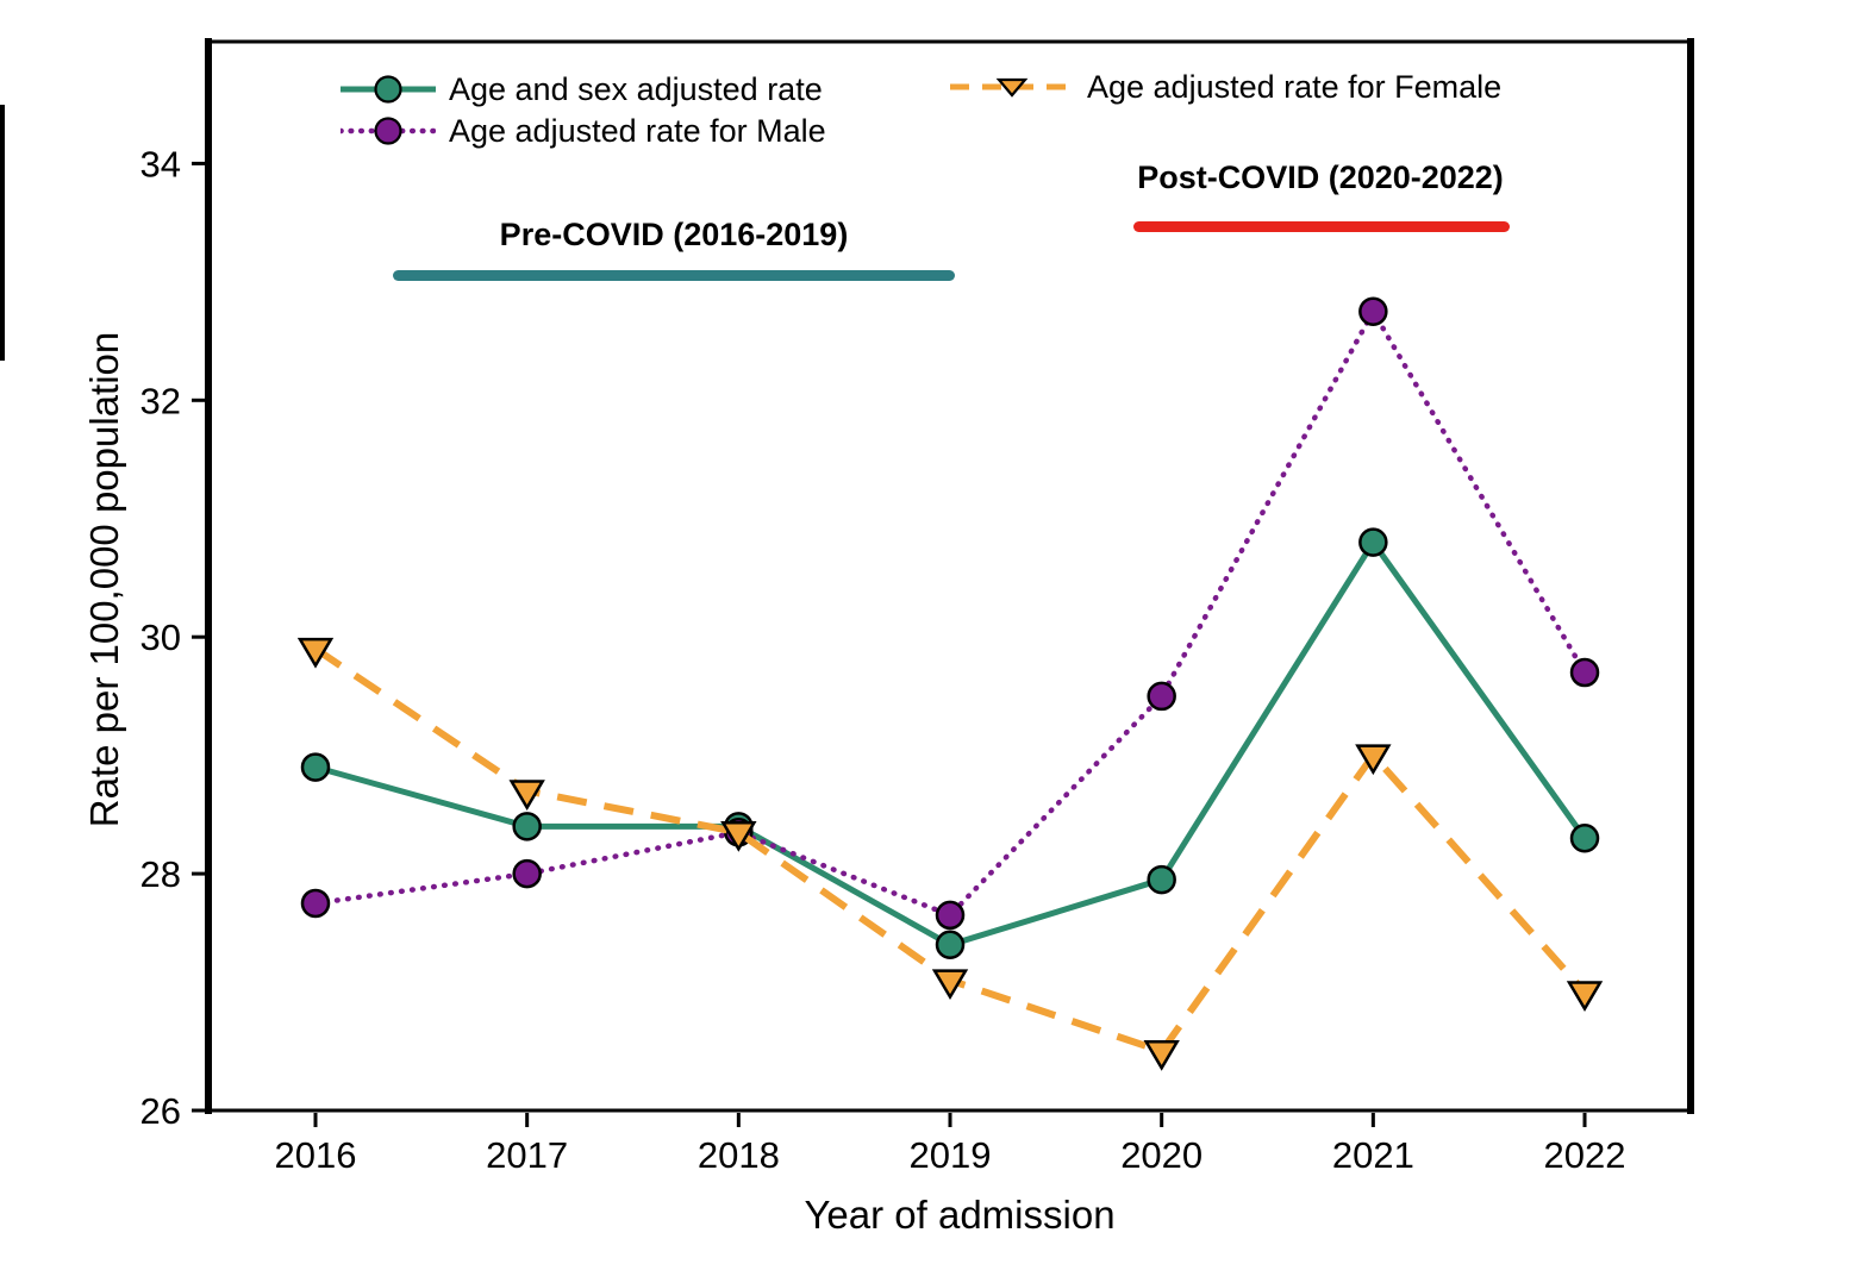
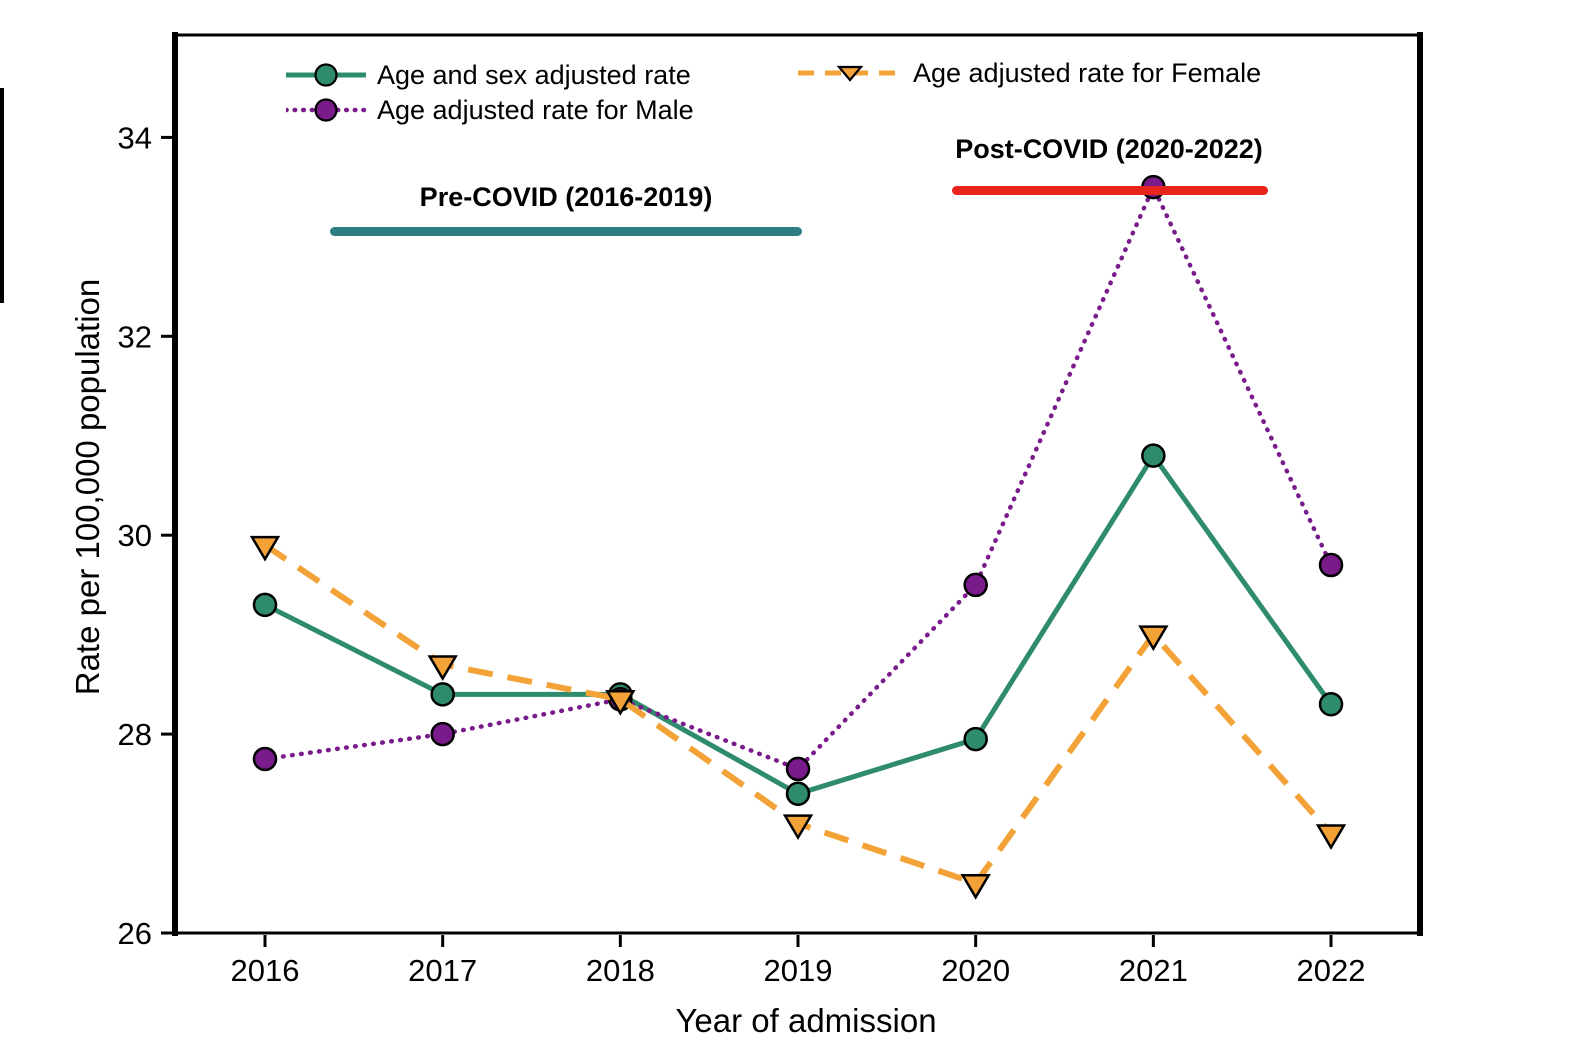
Age and sex adjusted rate/2016: 28.9 -> 29.3
Age adjusted rate for Male/2021: 32.8 -> 33.5
